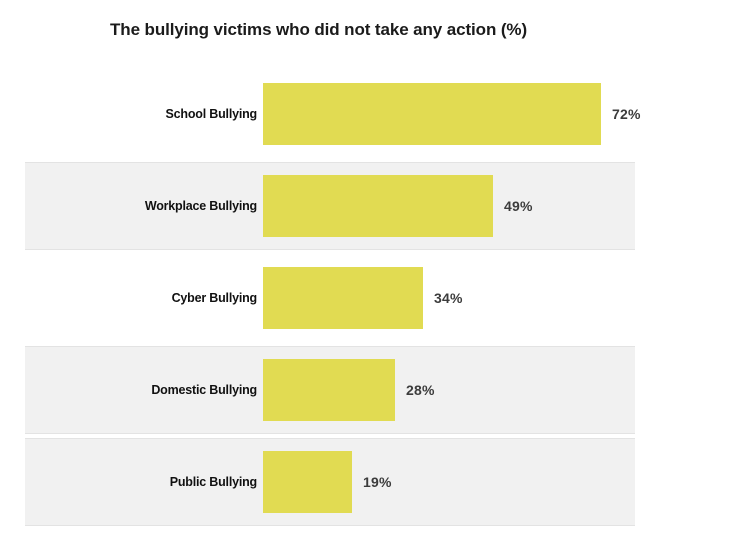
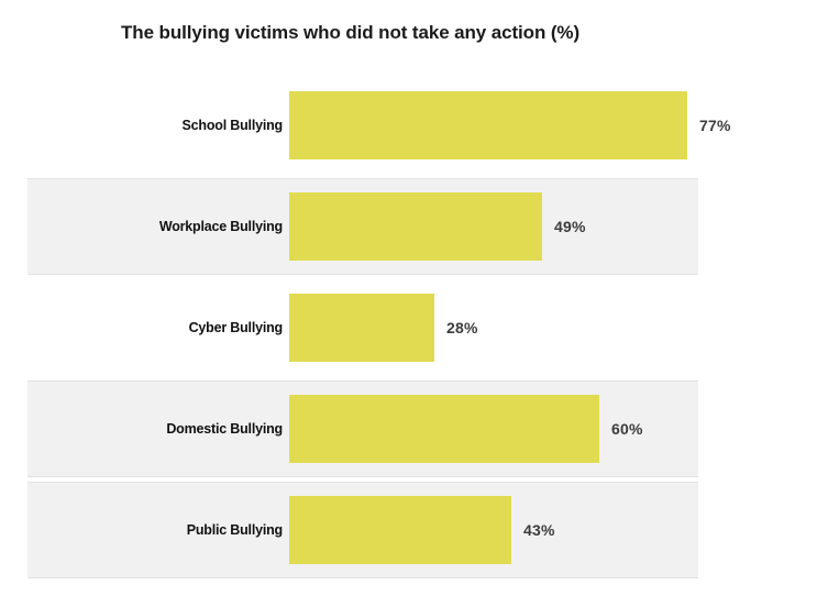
School Bullying: 72% -> 77%
Cyber Bullying: 34% -> 28%
Domestic Bullying: 28% -> 60%
Public Bullying: 19% -> 43%
